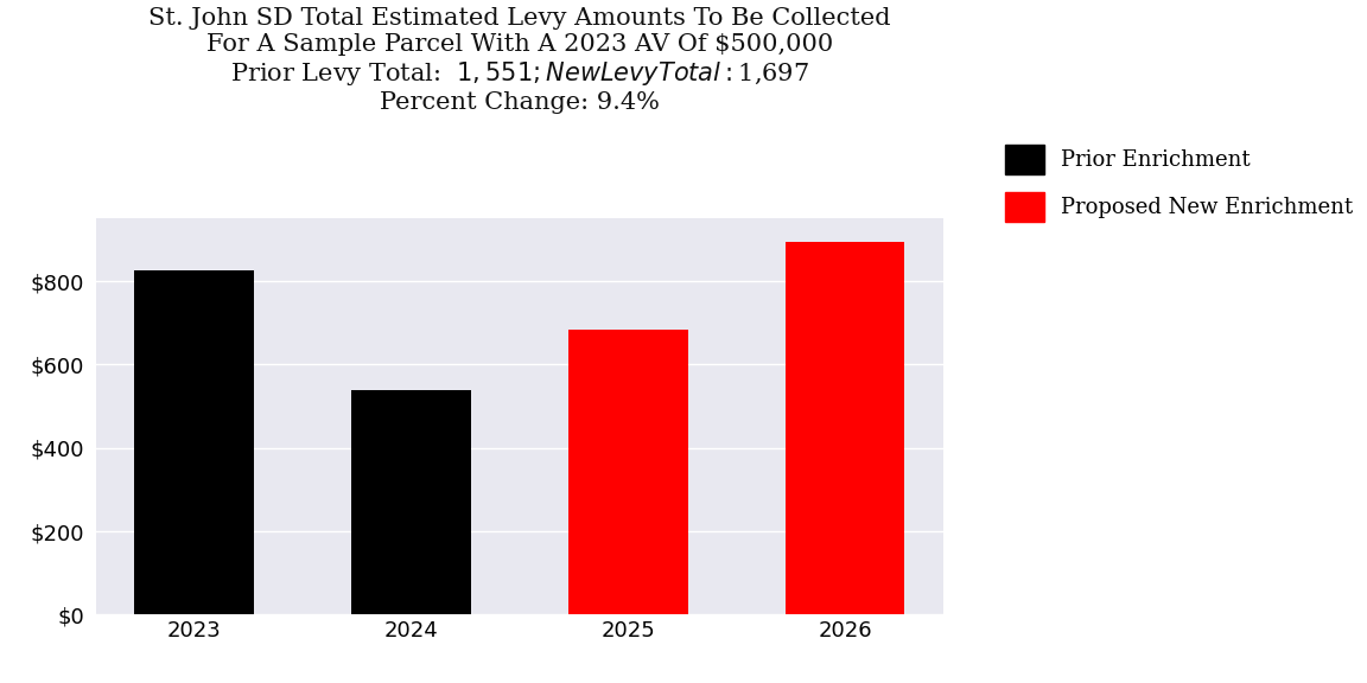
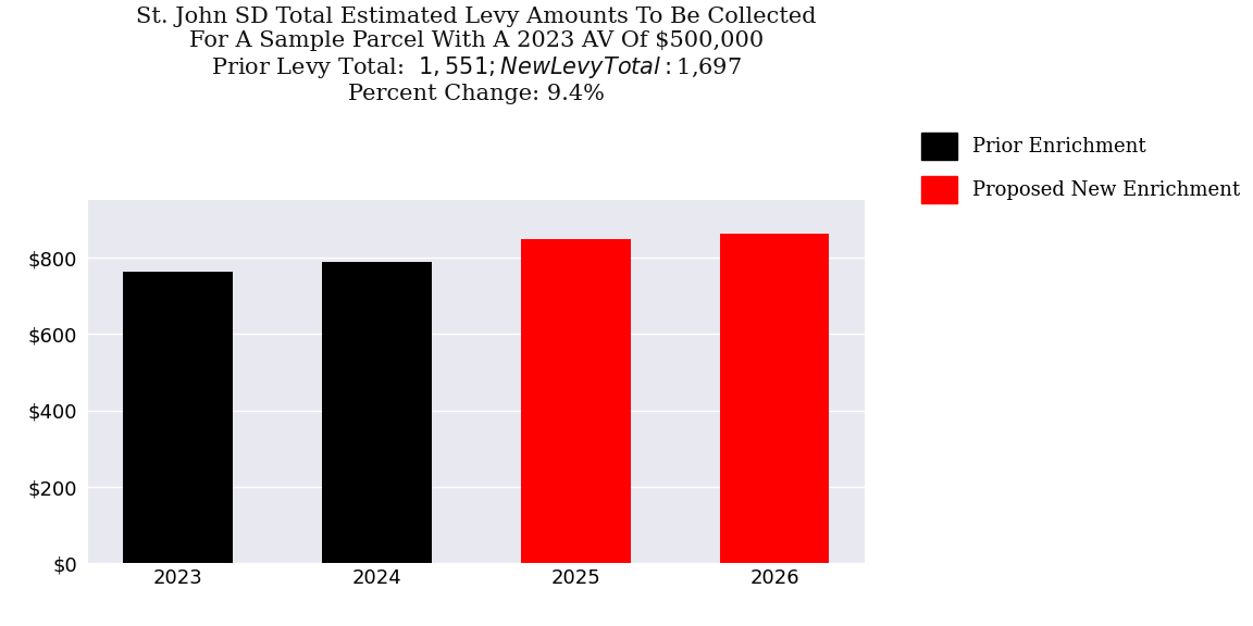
2023: $825 -> $762
2024: $540 -> $789
2025: $685 -> $848
2026: $895 -> $862
